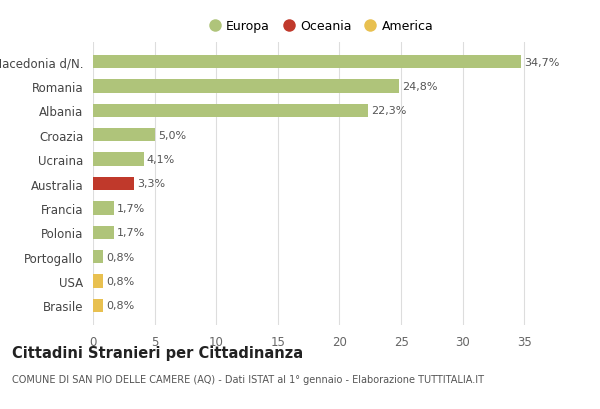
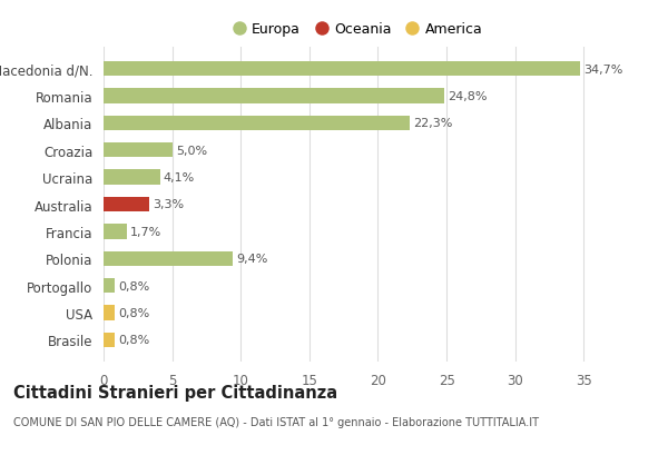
Polonia: 1,7% -> 9,4%
